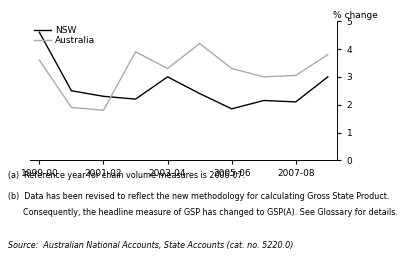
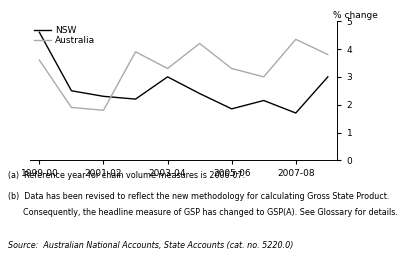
NSW/2007-08: 2.10 -> 1.70
Australia/2007-08: 3.05 -> 4.35
